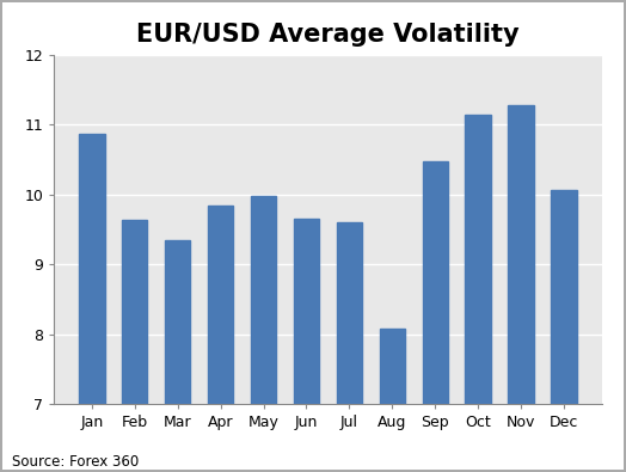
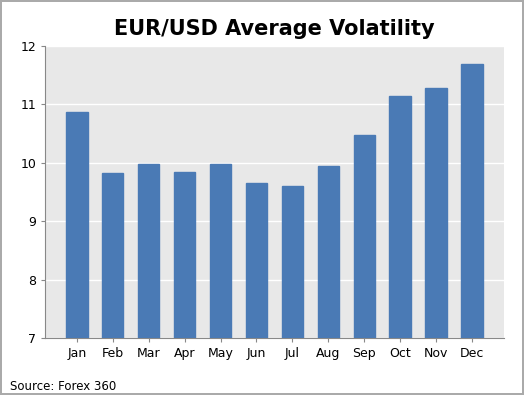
Feb: 9.64 -> 9.82
Mar: 9.34 -> 9.98
Aug: 8.08 -> 9.95
Dec: 10.06 -> 11.70
